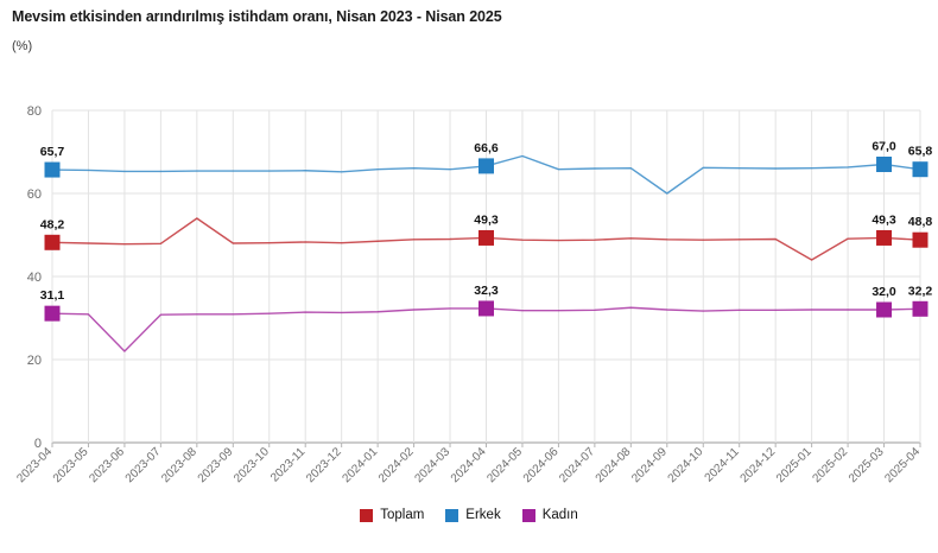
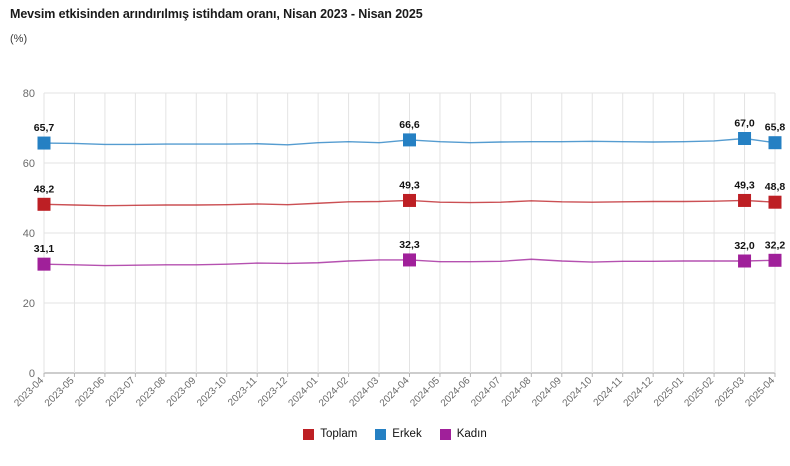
Kadın/2023-06: 22 -> 31
Toplam/2023-08: 54 -> 48
Erkek/2024-05: 69 -> 66
Erkek/2024-09: 60 -> 66
Toplam/2025-01: 44 -> 49
